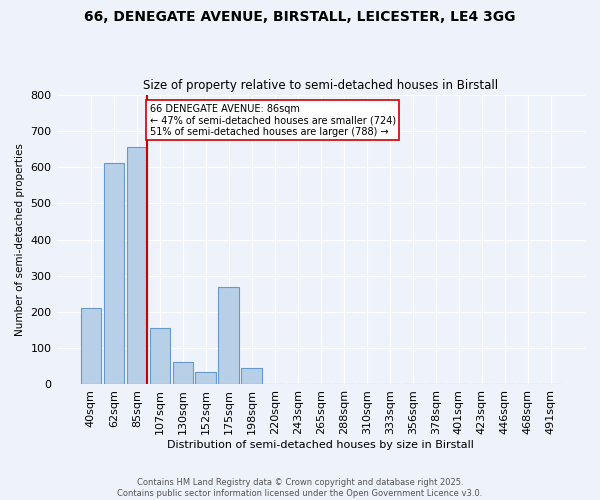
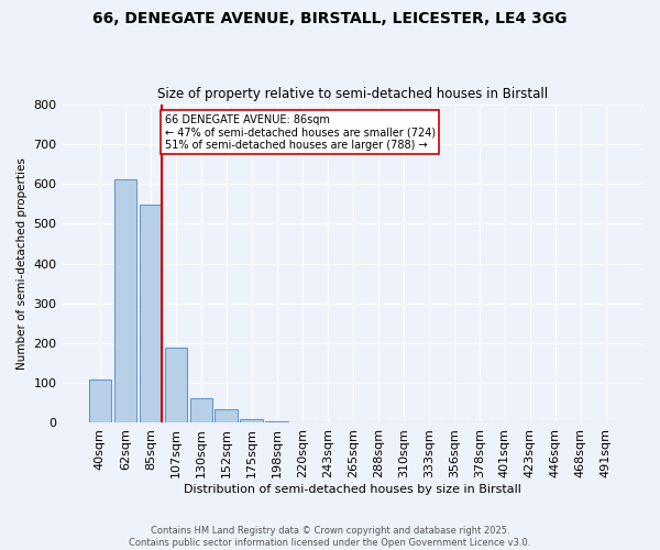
40sqm: 210 -> 110
85sqm: 655 -> 547
107sqm: 155 -> 188
175sqm: 270 -> 10
198sqm: 45 -> 5
